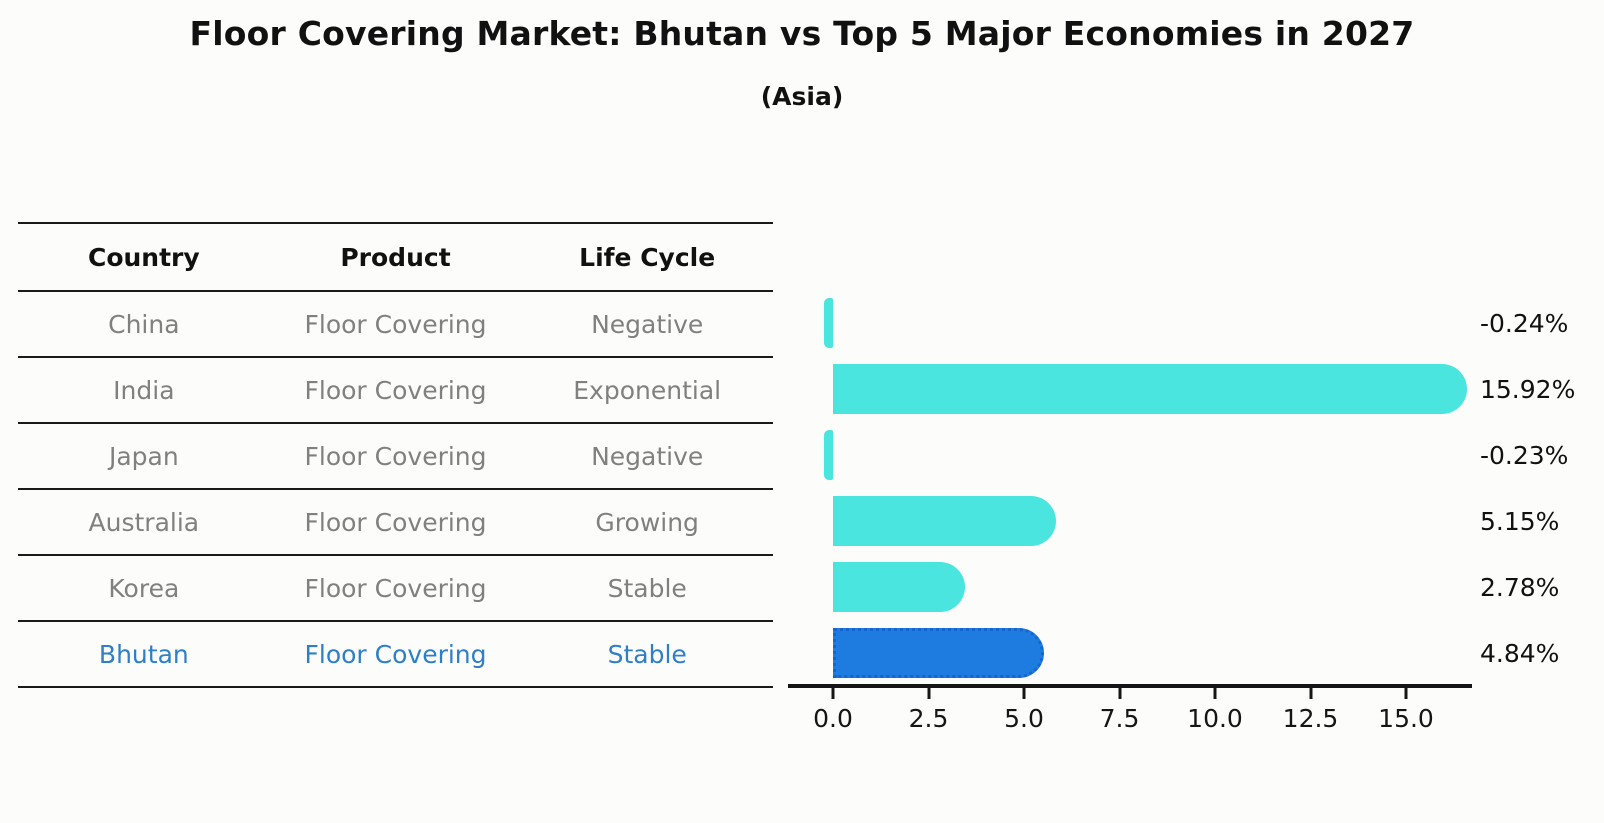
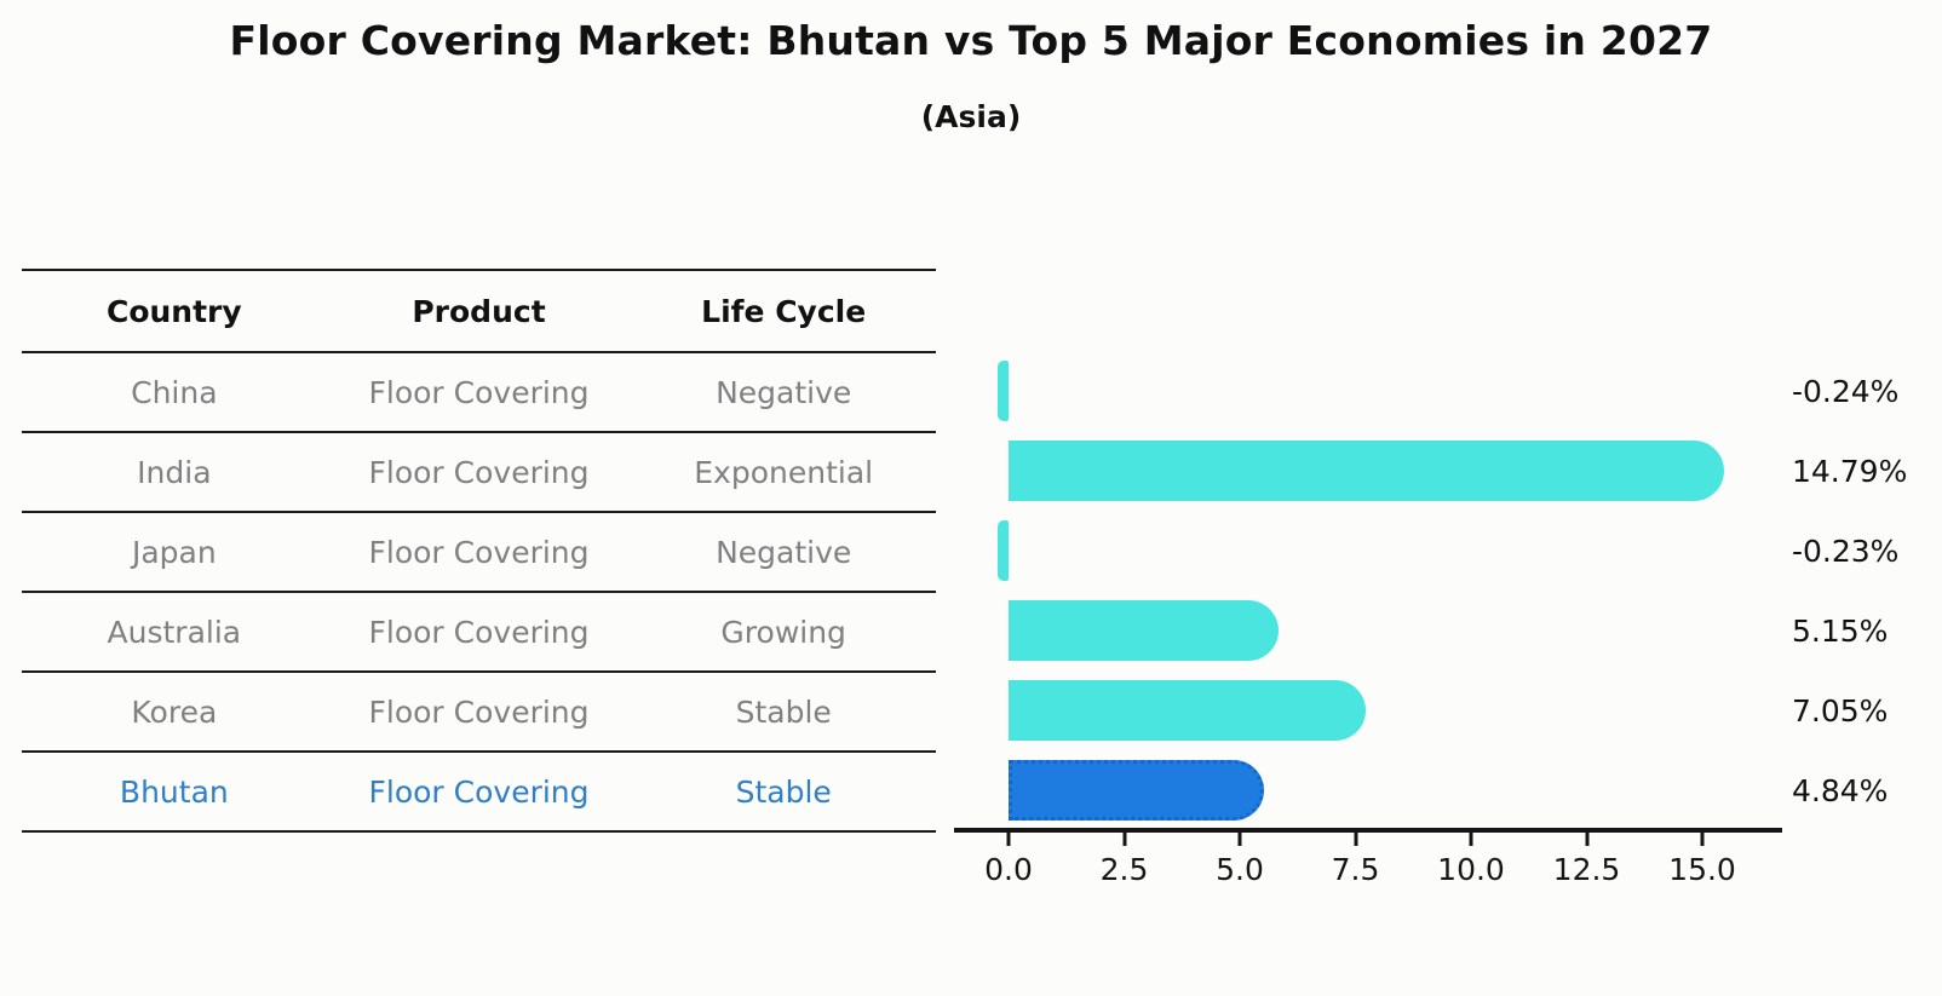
India: 15.92% -> 14.79%
Korea: 2.78% -> 7.05%
